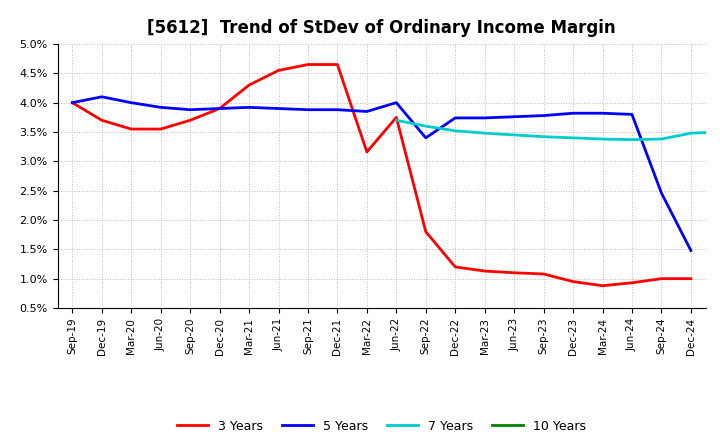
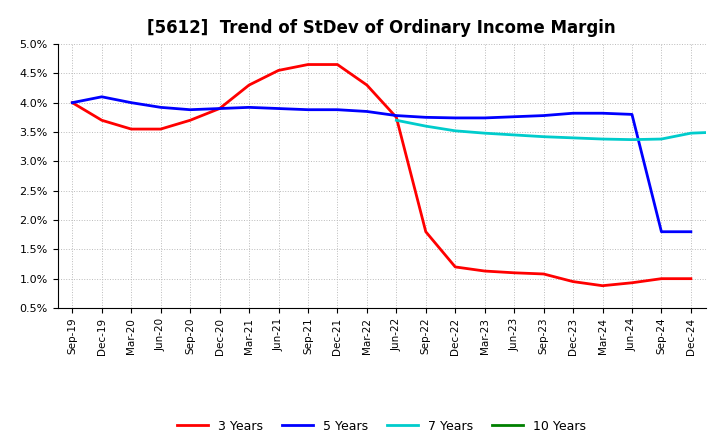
3 Years/Mar-22: 3.16% -> 4.30%
5 Years/Jun-22: 4.00% -> 3.78%
5 Years/Sep-22: 3.40% -> 3.75%
5 Years/Sep-24: 2.46% -> 1.80%
5 Years/Dec-24: 1.48% -> 1.80%
